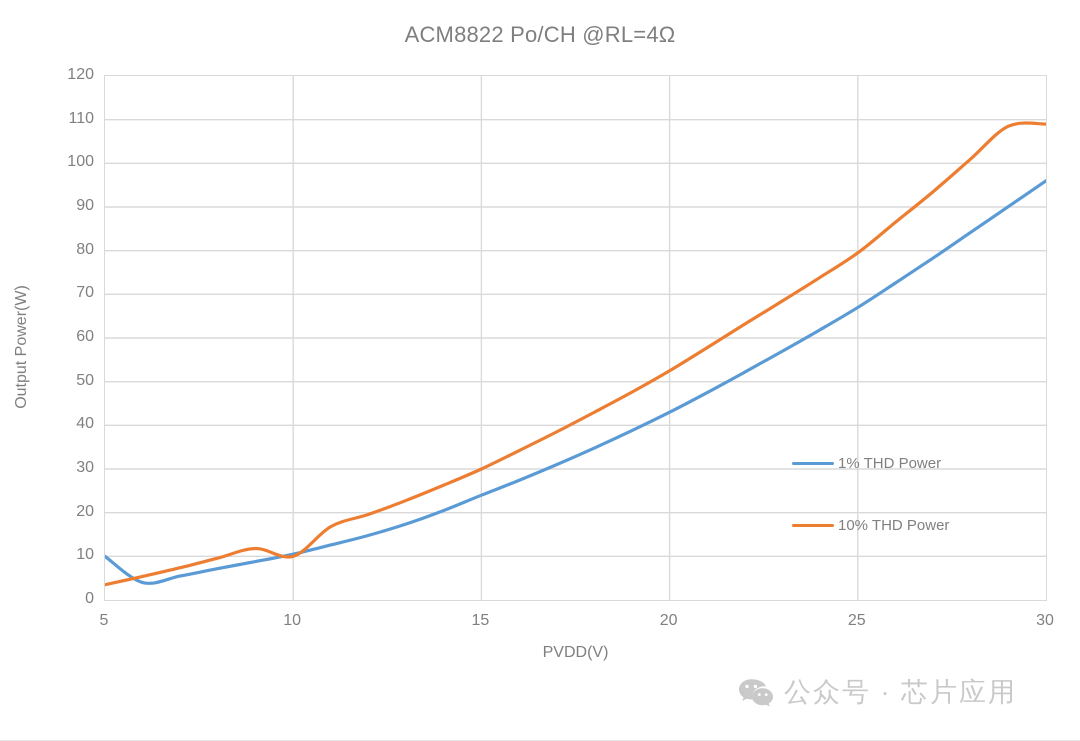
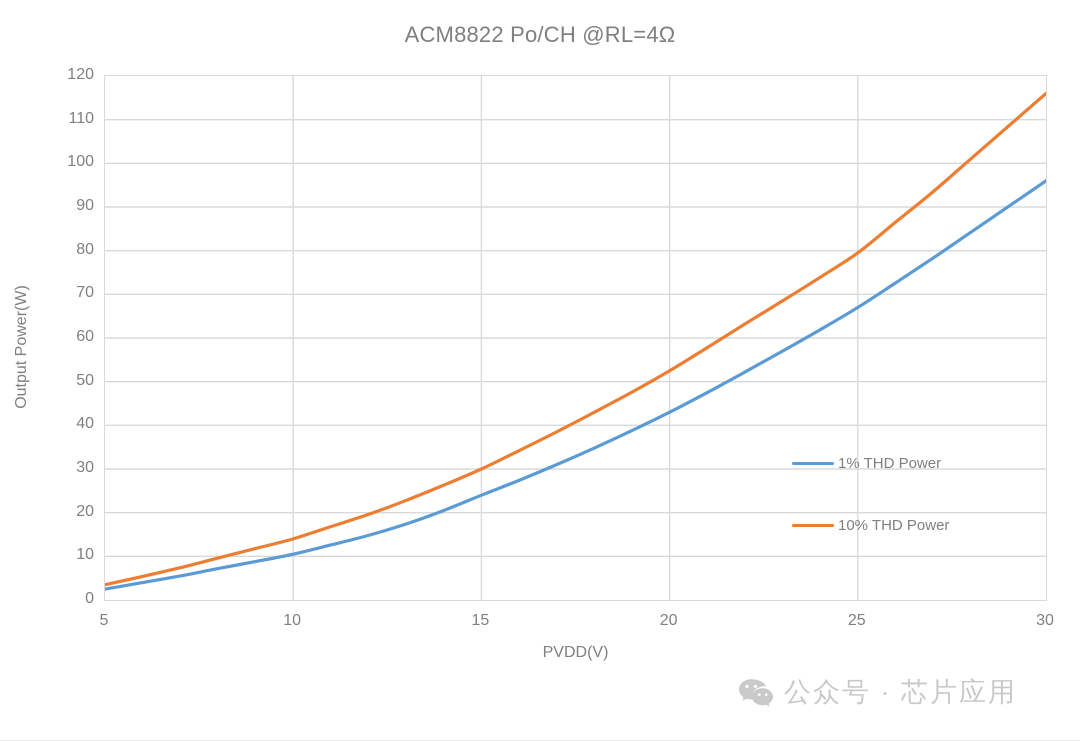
1% THD Power/5: 10 -> 2
10% THD Power/10: 10 -> 14
10% THD Power/30: 109 -> 116
